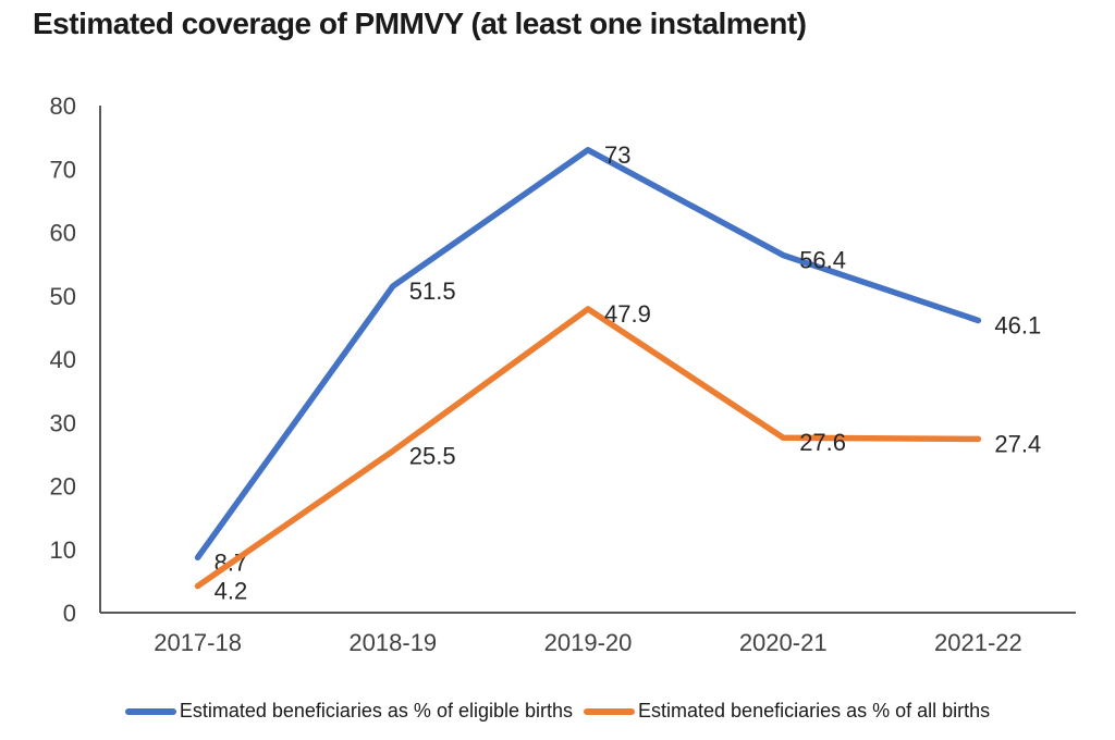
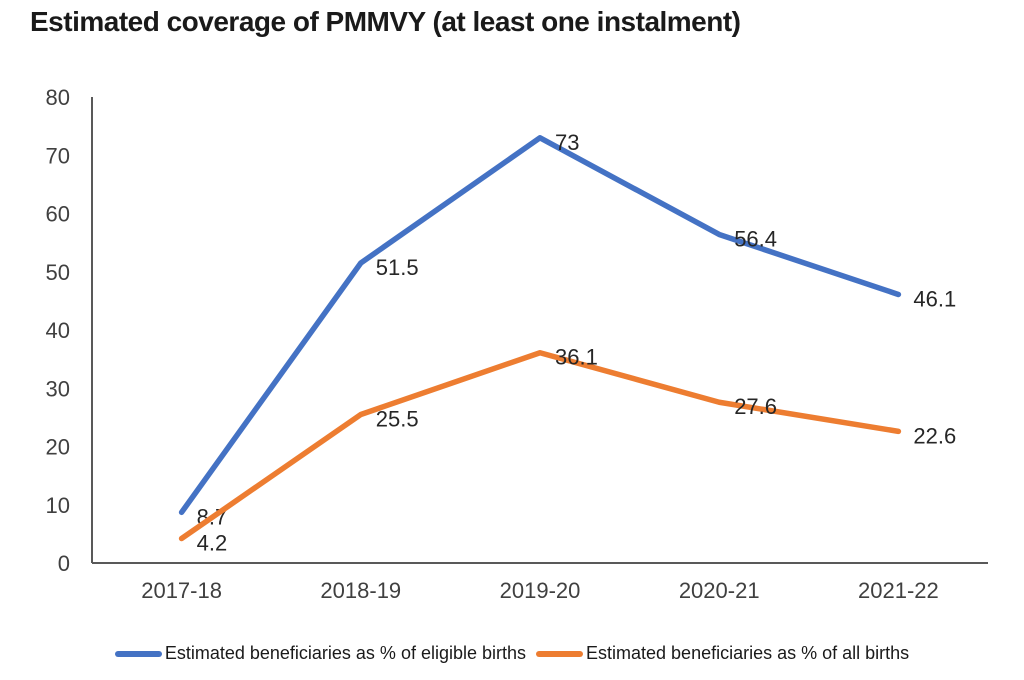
Estimated beneficiaries as % of all births/2019-20: 47.9 -> 36.1
Estimated beneficiaries as % of all births/2021-22: 27.4 -> 22.6
